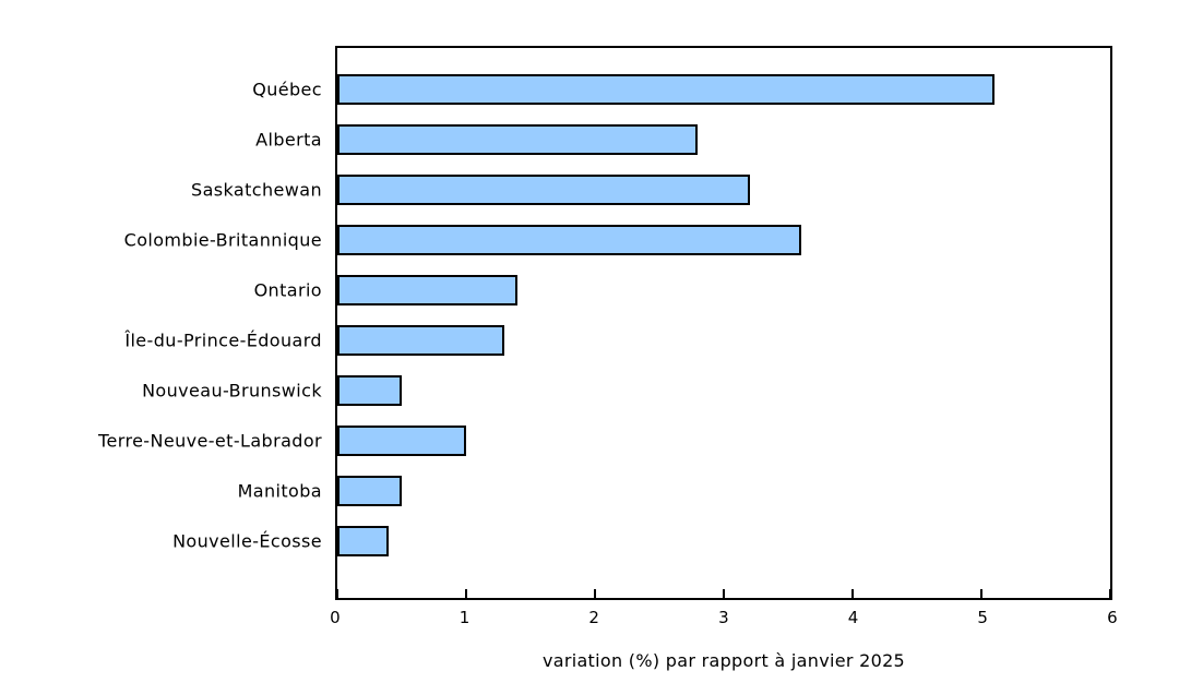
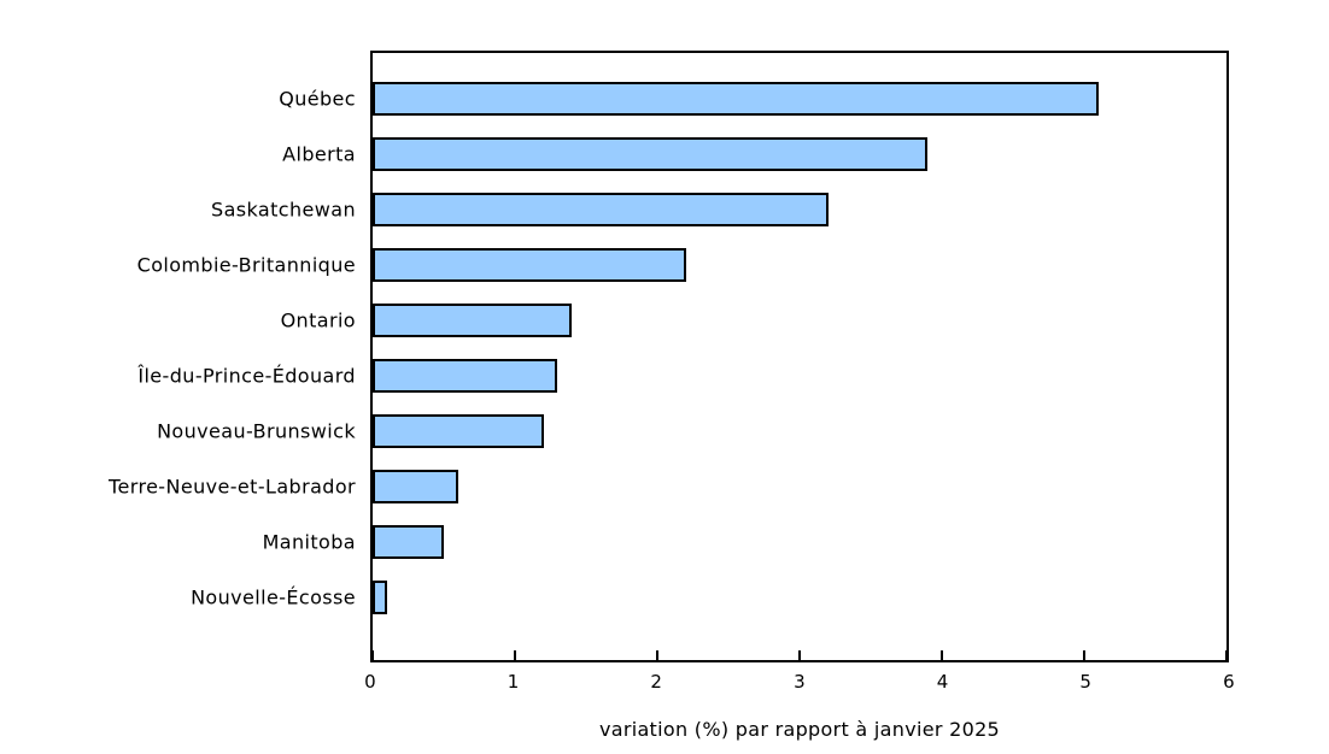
Alberta: 2.8 -> 3.9
Colombie-Britannique: 3.6 -> 2.2
Nouveau-Brunswick: 0.5 -> 1.2
Terre-Neuve-et-Labrador: 1.0 -> 0.6
Nouvelle-Écosse: 0.4 -> 0.1
